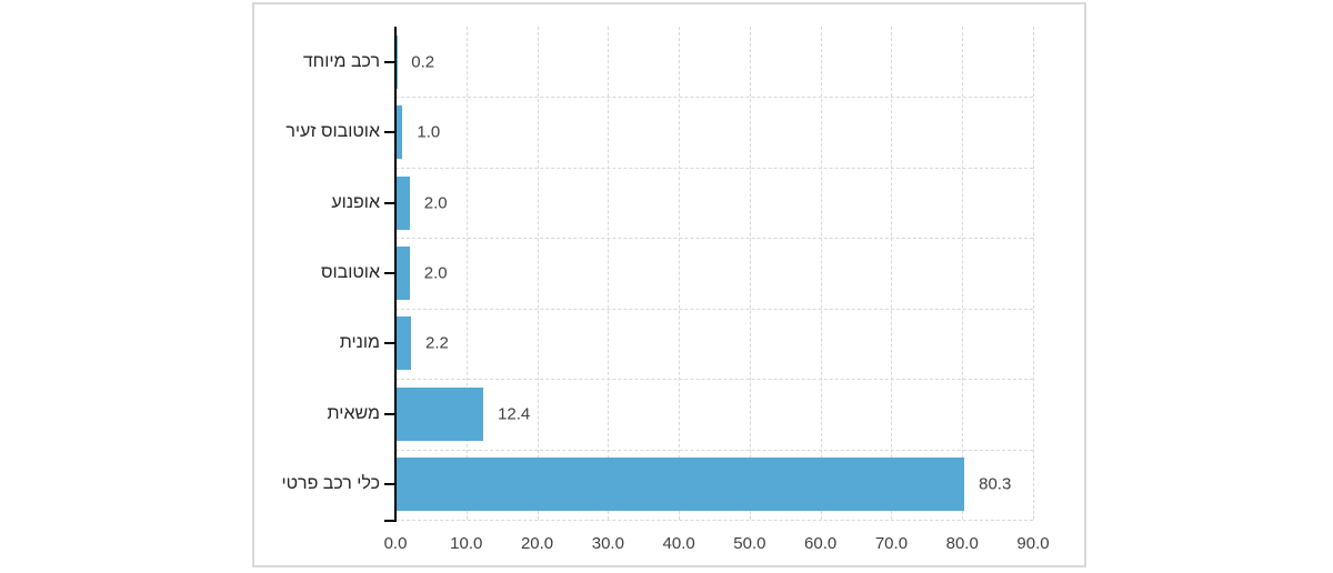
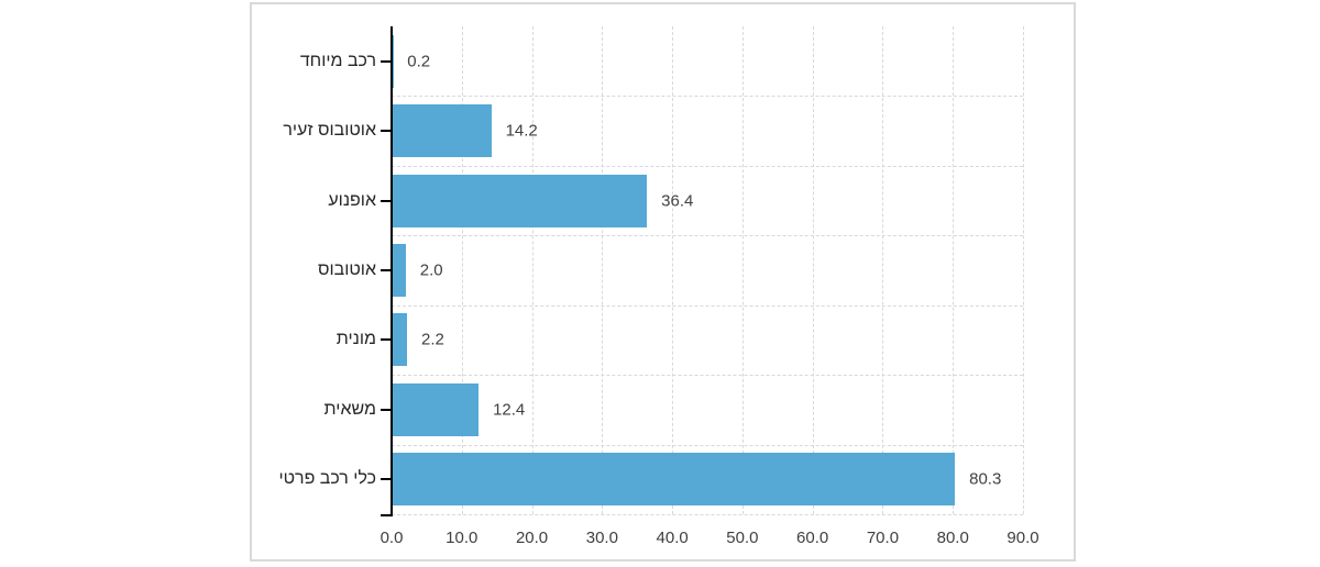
אוטובוס זעיר: 1.0 -> 14.2
אופנוע: 2.0 -> 36.4
